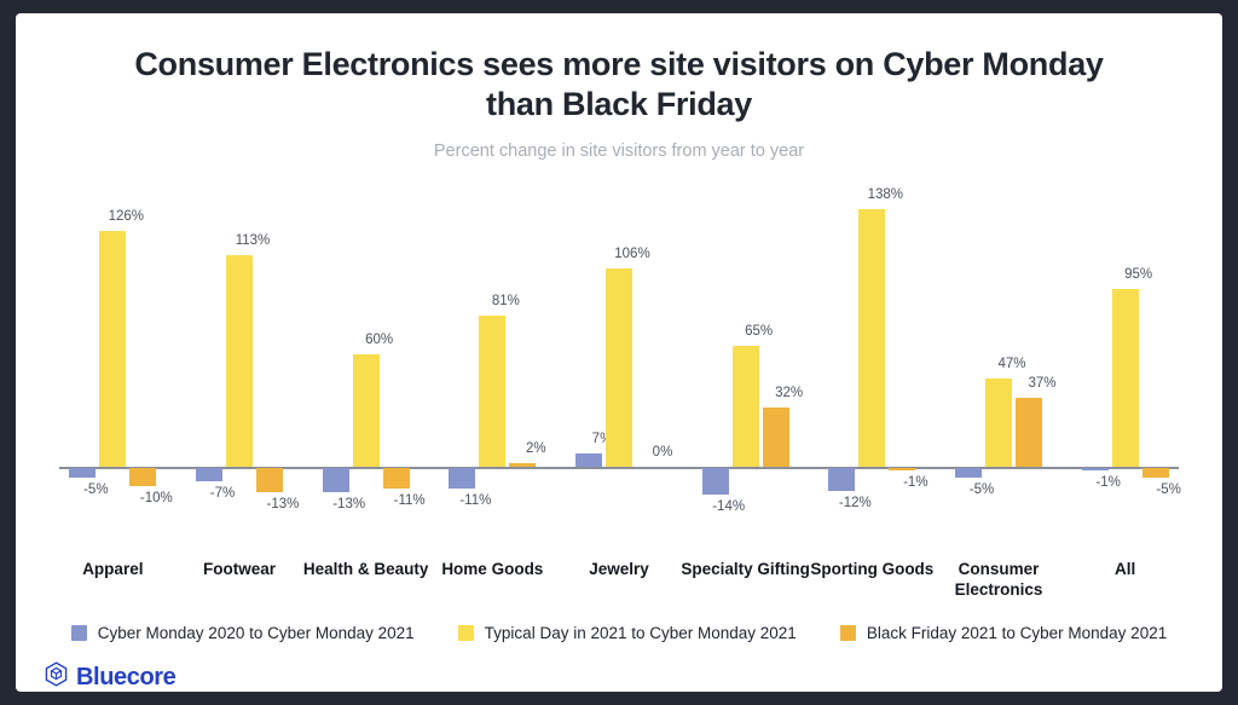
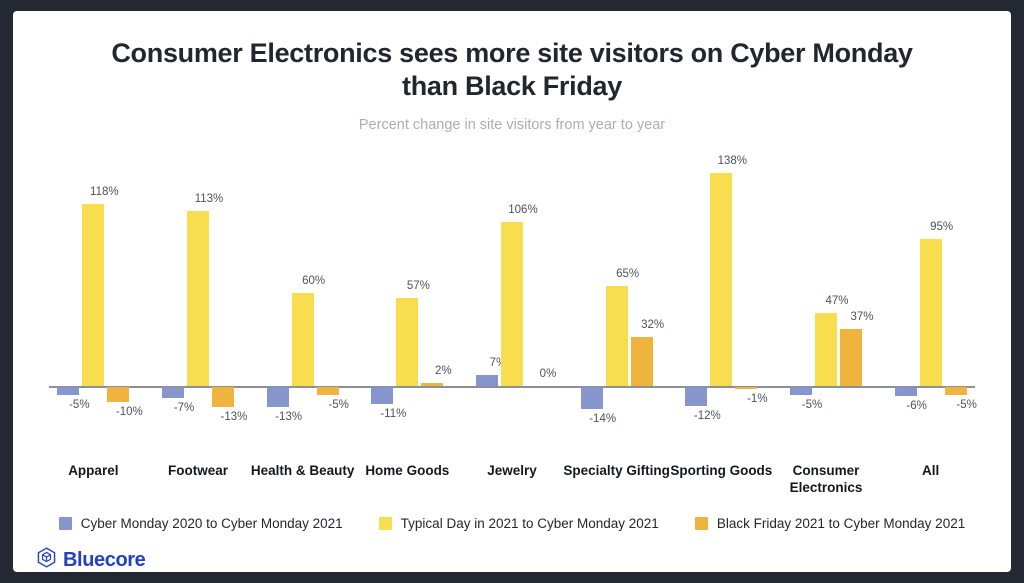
Typical Day in 2021 to Cyber Monday 2021/Apparel: 126% -> 118%
Black Friday 2021 to Cyber Monday 2021/Health & Beauty: -11% -> -5%
Typical Day in 2021 to Cyber Monday 2021/Home Goods: 81% -> 57%
Cyber Monday 2020 to Cyber Monday 2021/All: -1% -> -6%
